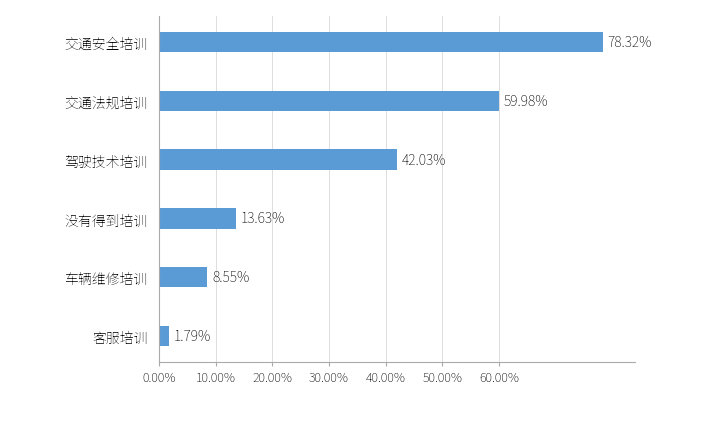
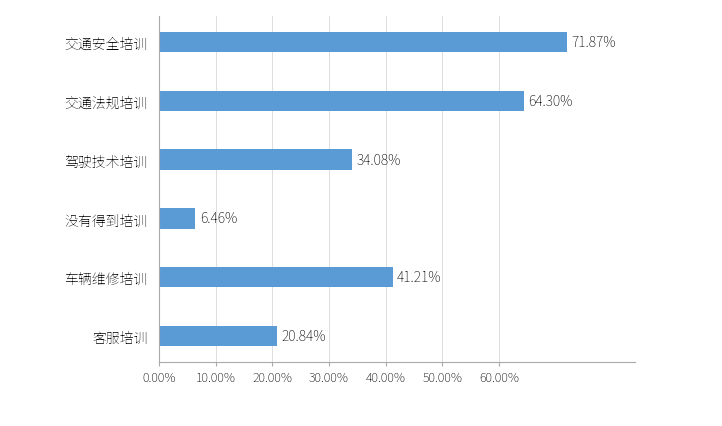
交通安全培训: 78.32% -> 71.87%
交通法规培训: 59.98% -> 64.30%
驾驶技术培训: 42.03% -> 34.08%
没有得到培训: 13.63% -> 6.46%
车辆维修培训: 8.55% -> 41.21%
客服培训: 1.79% -> 20.84%
